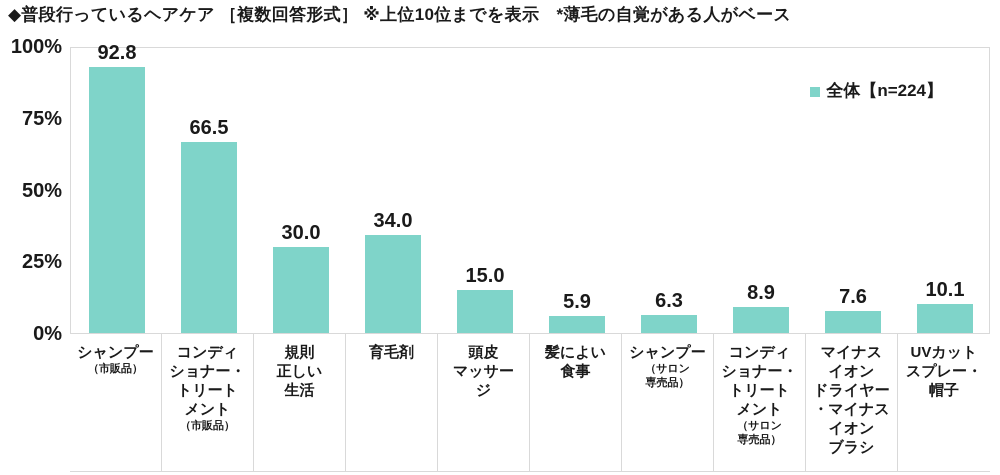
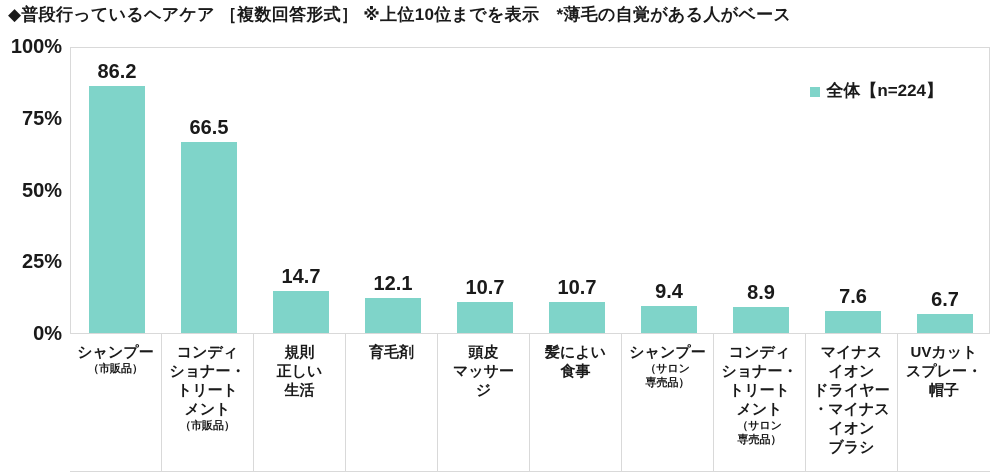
シャンプー（市販品）: 92.8 -> 86.2
規則正しい生活: 30.0 -> 14.7
育毛剤: 34.0 -> 12.1
頭皮マッサージ: 15.0 -> 10.7
髪によい食事: 5.9 -> 10.7
シャンプー（サロン専売品）: 6.3 -> 9.4
UVカットスプレー・帽子: 10.1 -> 6.7
